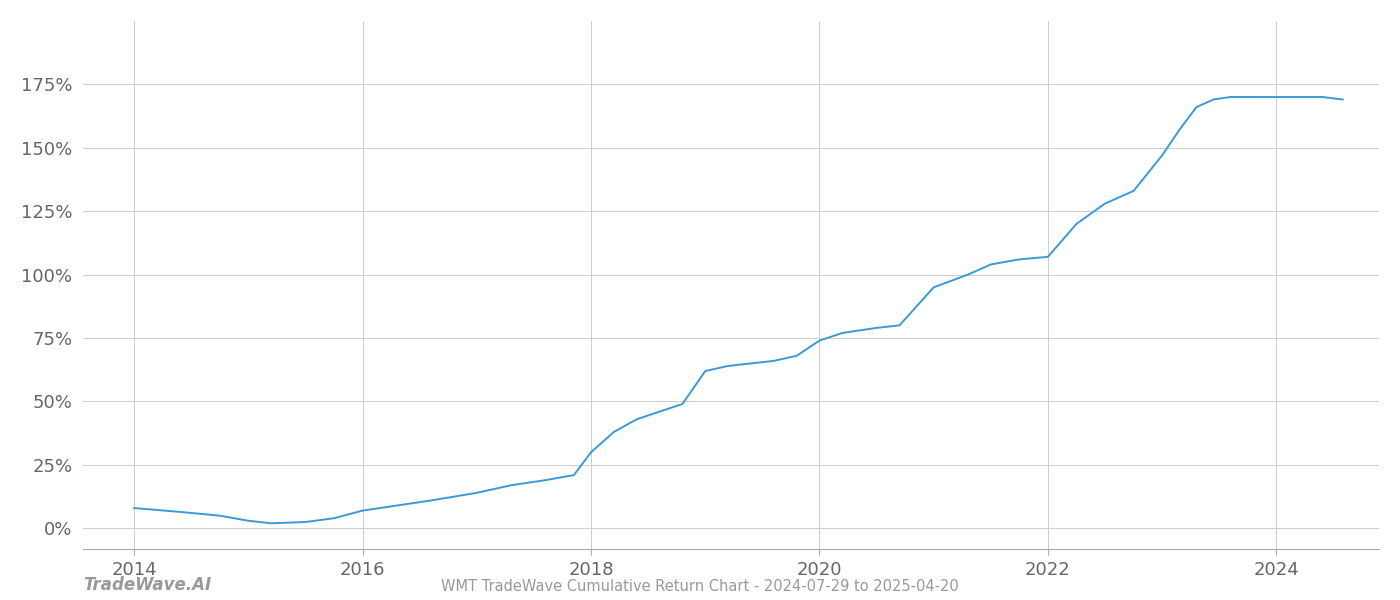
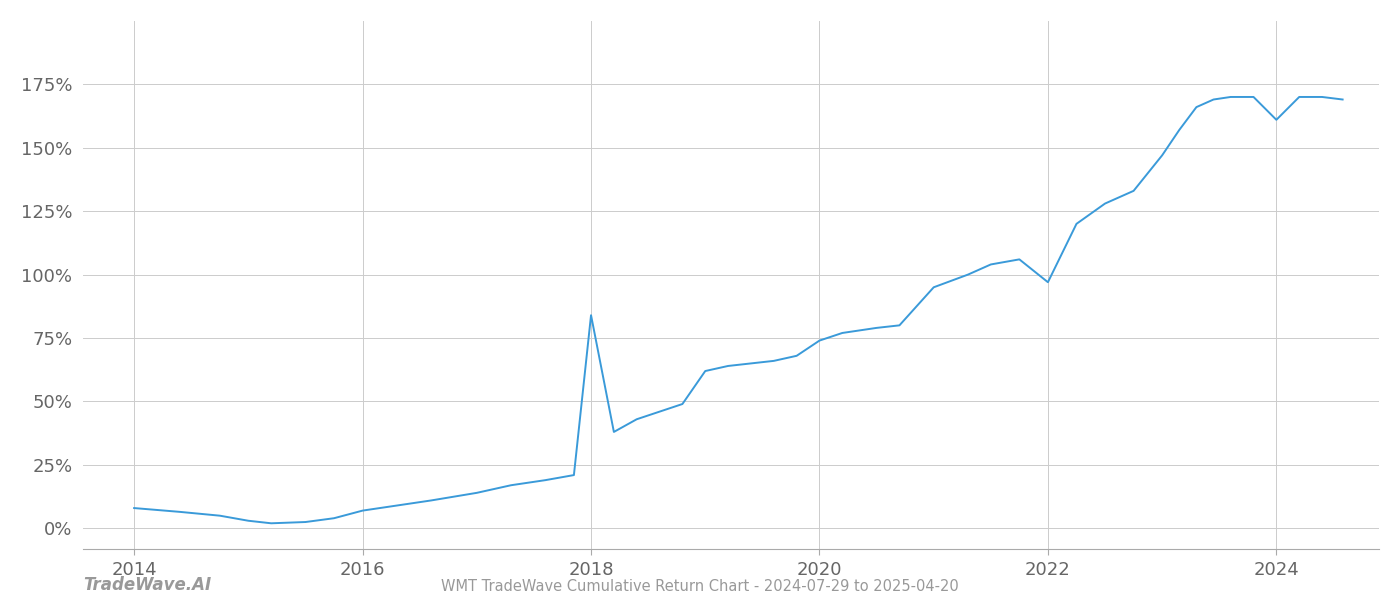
2018: 30.0% -> 84.0%
2022: 107.0% -> 97.0%
2024: 170.0% -> 161.0%
